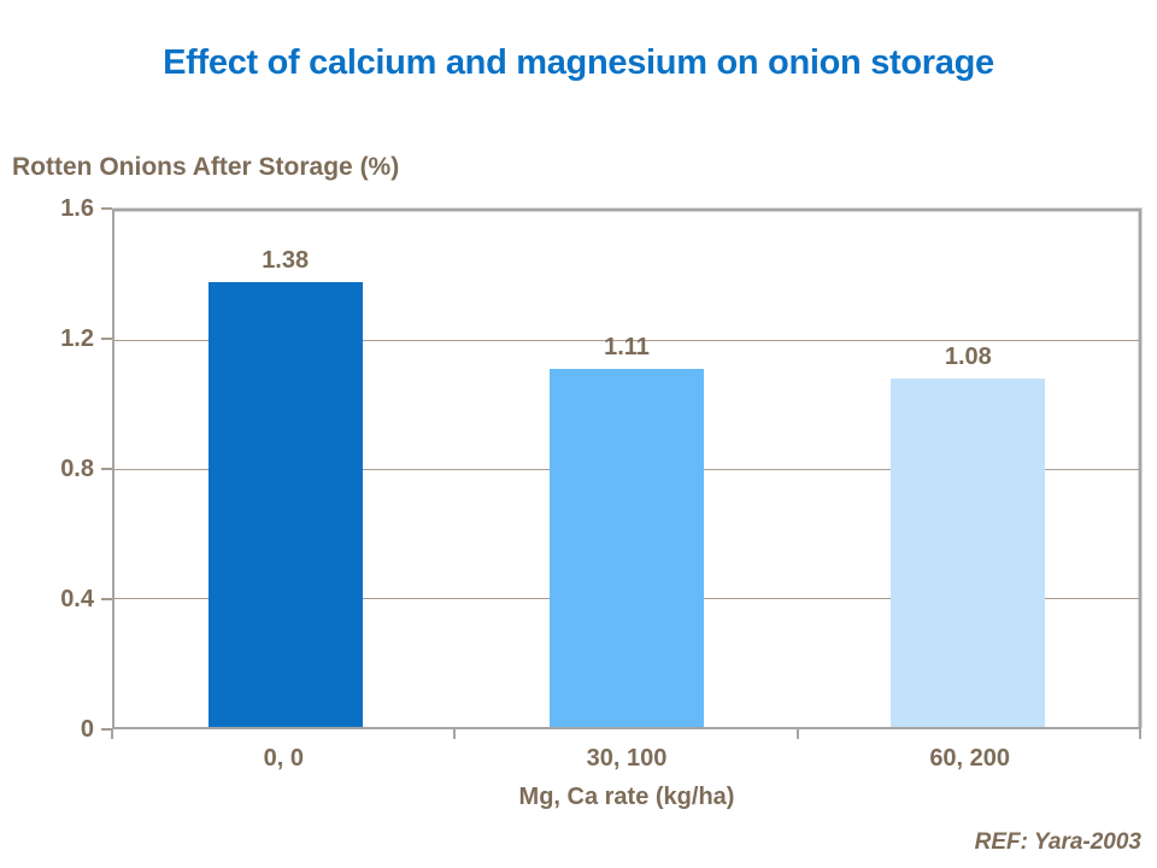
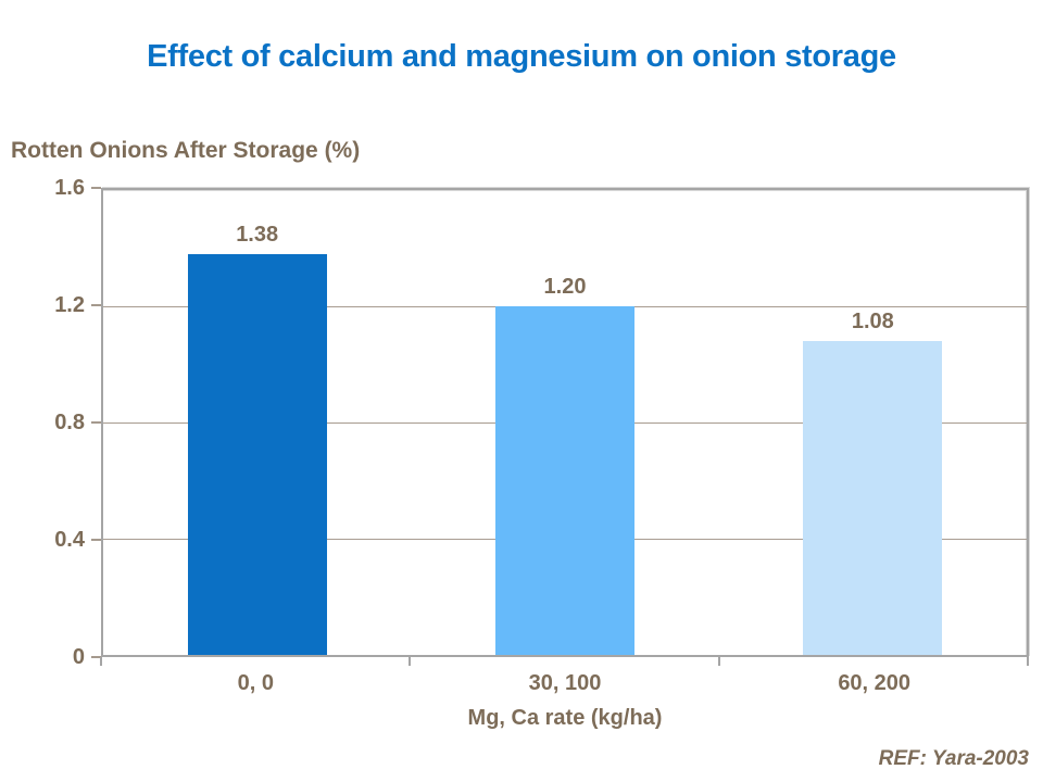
30, 100: 1.11 -> 1.20
